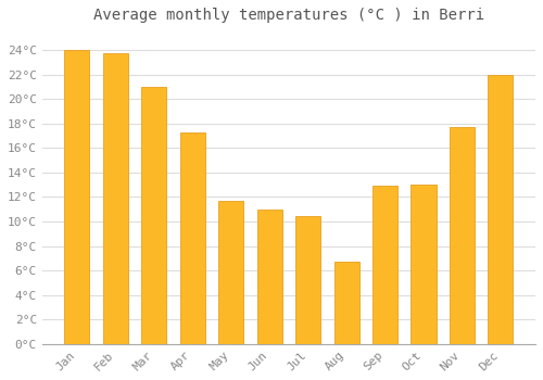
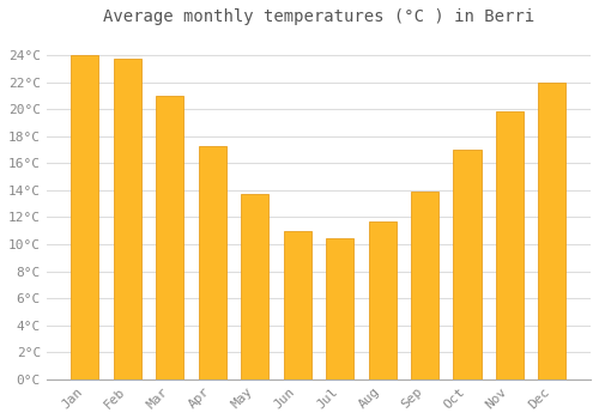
May: 11.7°C -> 13.7°C
Aug: 6.7°C -> 11.7°C
Sep: 12.9°C -> 13.9°C
Oct: 13.0°C -> 17.0°C
Nov: 17.7°C -> 19.8°C
